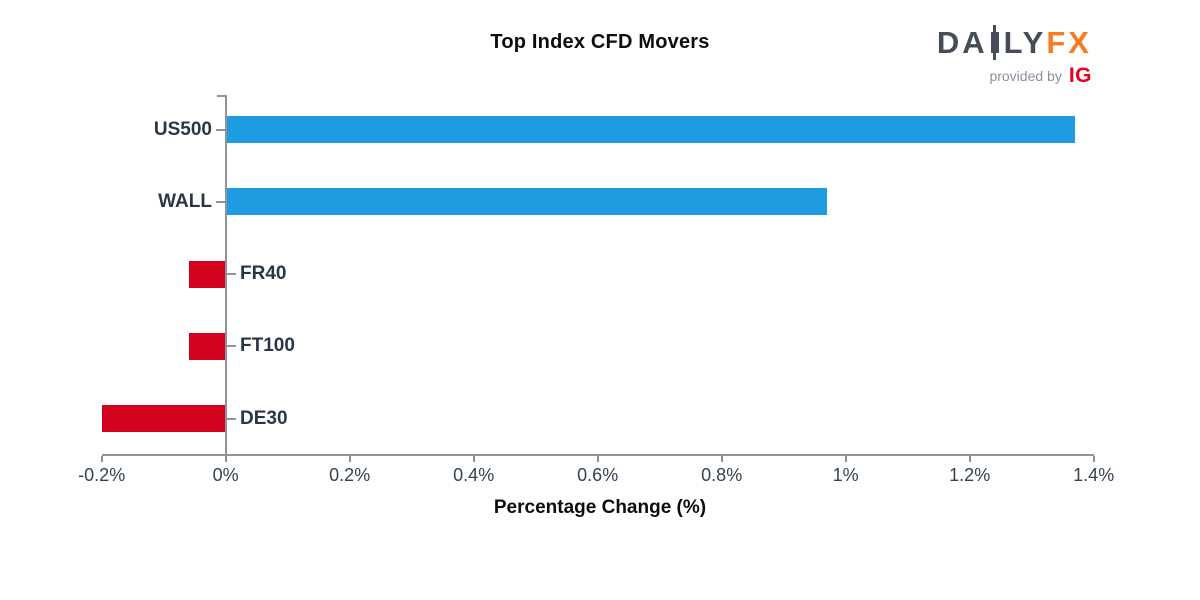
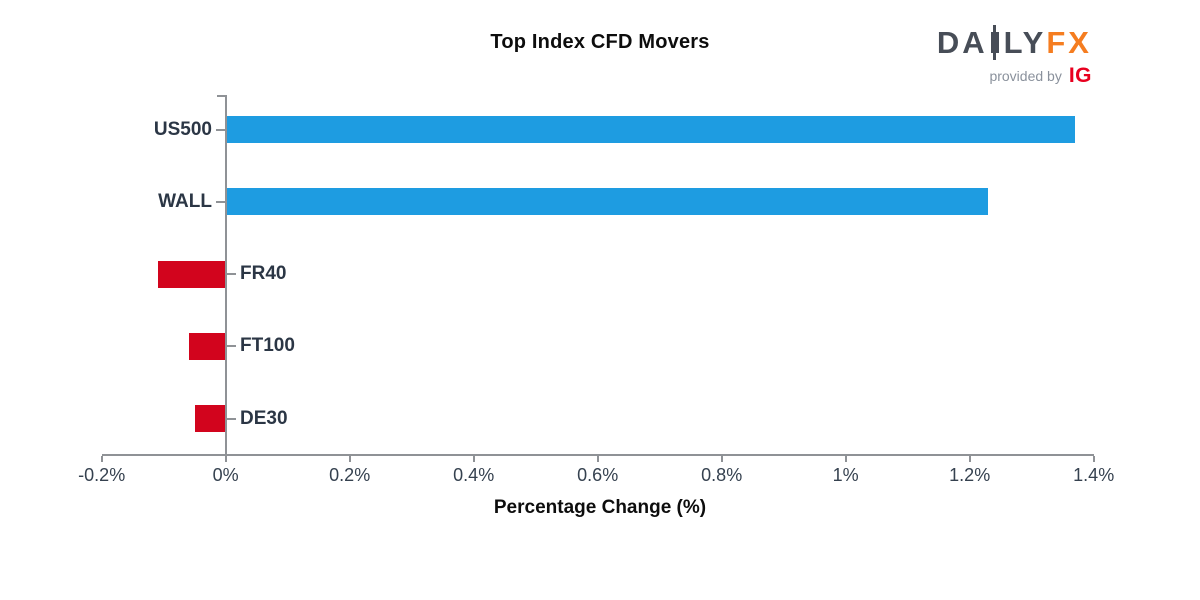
WALL: 0.97% -> 1.23%
FR40: -0.06% -> -0.11%
DE30: -0.20% -> -0.05%
